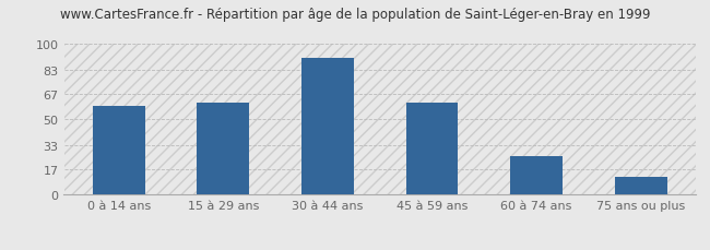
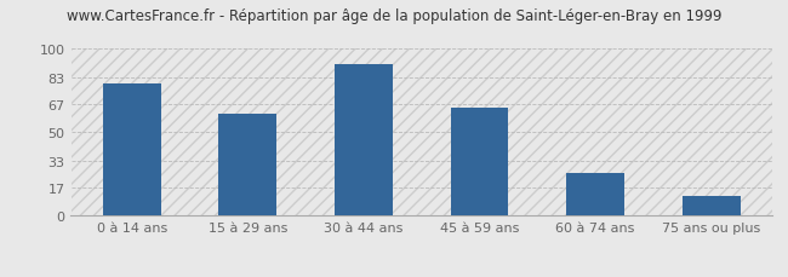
0 à 14 ans: 59 -> 79
45 à 59 ans: 61 -> 65
